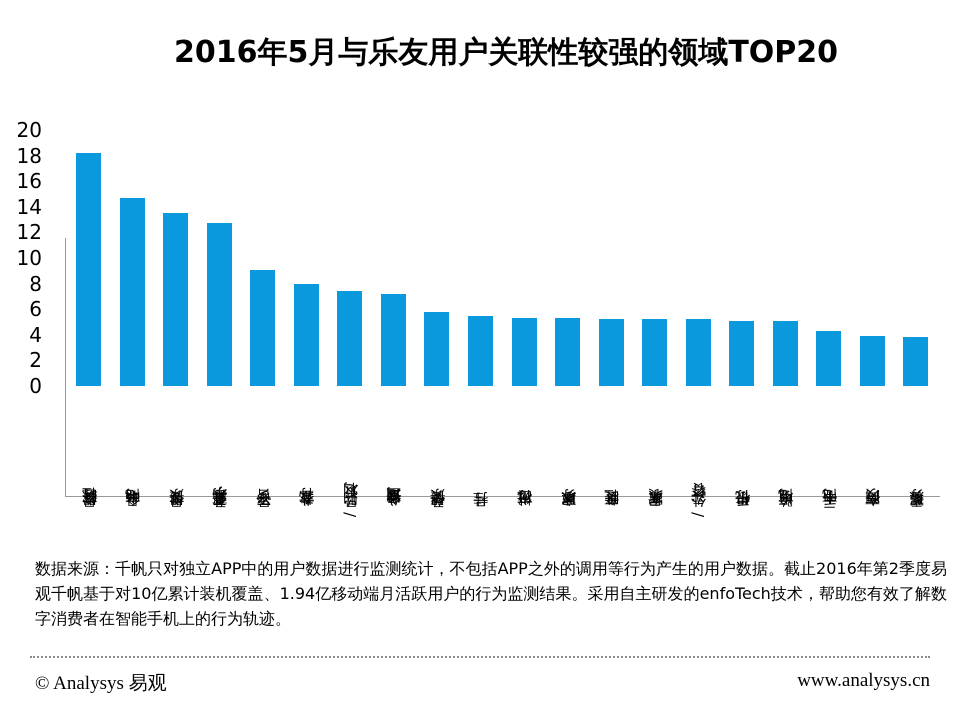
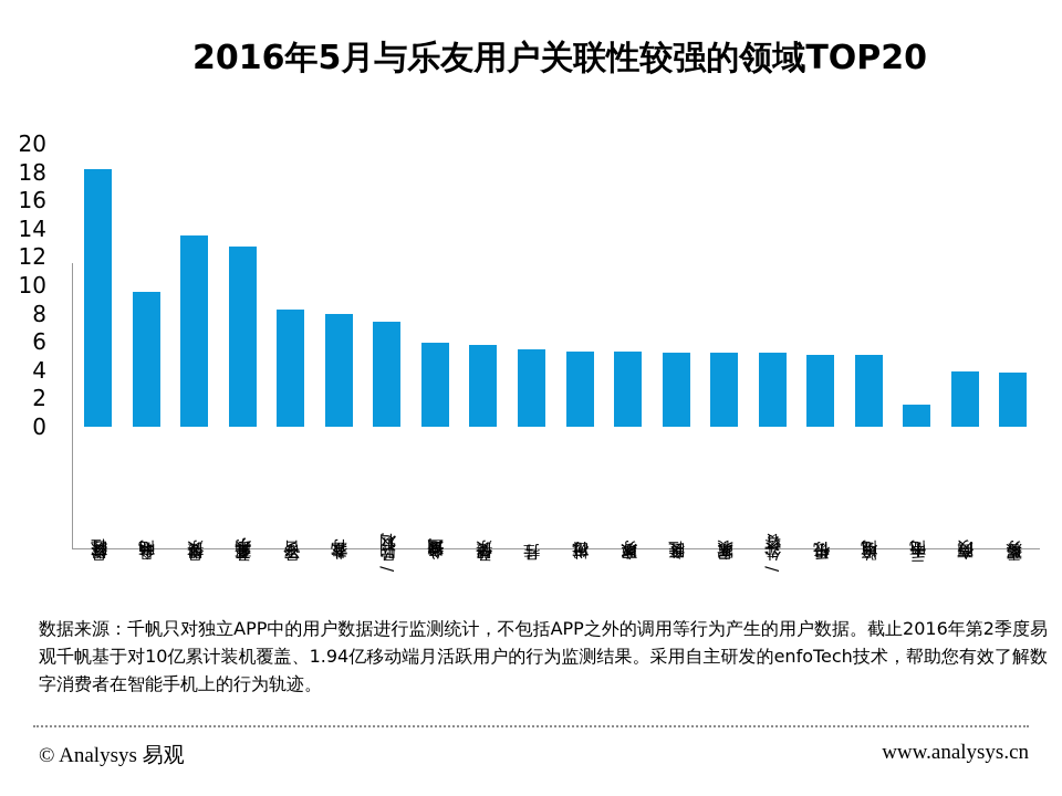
食品电商: 14.7 -> 9.5
导诊平台: 9.1 -> 8.3
公共交通查询: 7.2 -> 5.9
二手电商: 4.3 -> 1.6
